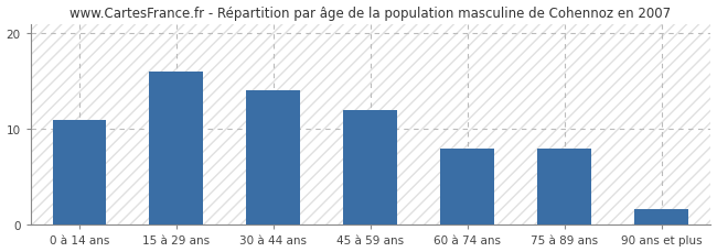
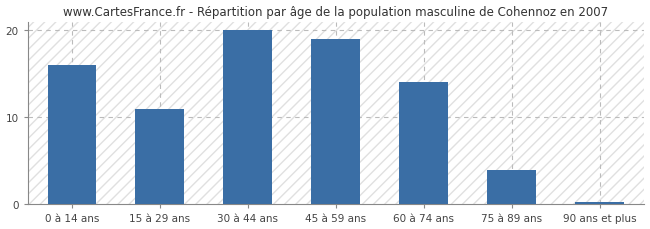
0 à 14 ans: 11.0 -> 16.0
15 à 29 ans: 16.0 -> 11.0
30 à 44 ans: 14.0 -> 20.0
45 à 59 ans: 12.0 -> 19.0
60 à 74 ans: 8.0 -> 14.0
75 à 89 ans: 8.0 -> 4.0
90 ans et plus: 1.6 -> 0.3
